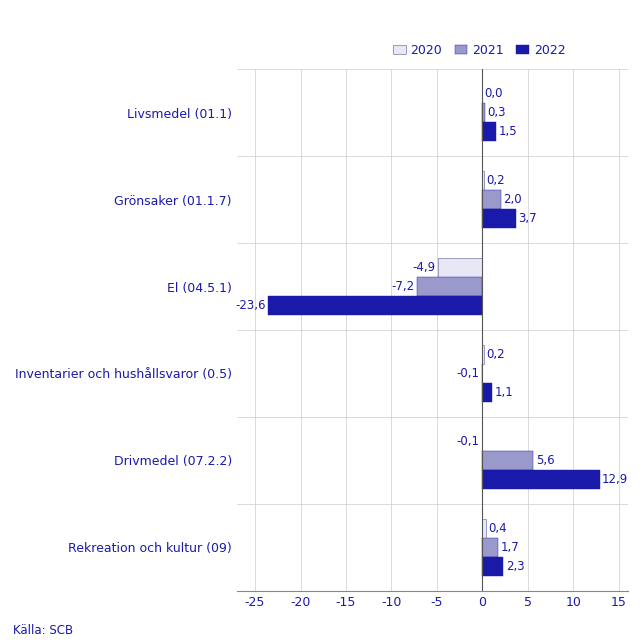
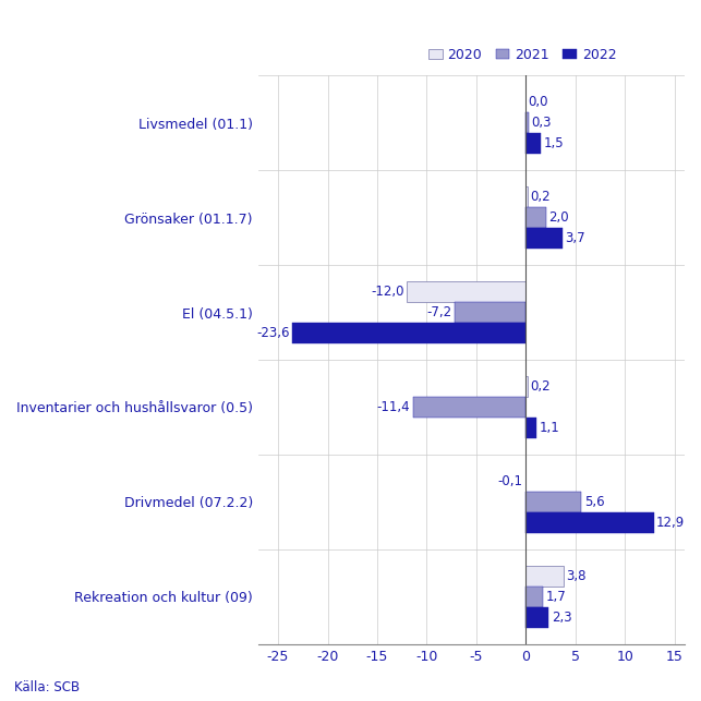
2020/El (04.5.1): -4,9 -> -12,0
2021/Inventarier och hushållsvaror (0.5): -0,1 -> -11,4
2020/Rekreation och kultur (09): 0,4 -> 3,8
